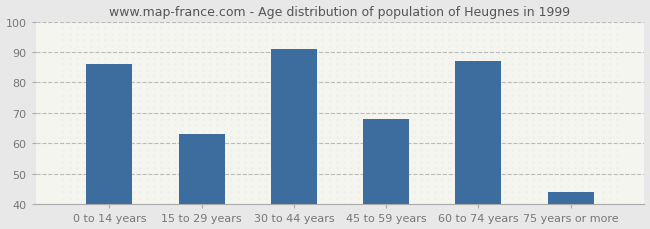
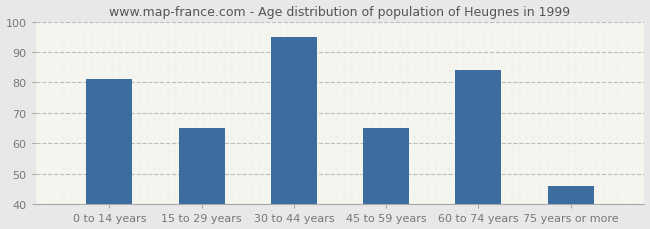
0 to 14 years: 86 -> 81
15 to 29 years: 63 -> 65
30 to 44 years: 91 -> 95
45 to 59 years: 68 -> 65
60 to 74 years: 87 -> 84
75 years or more: 44 -> 46
